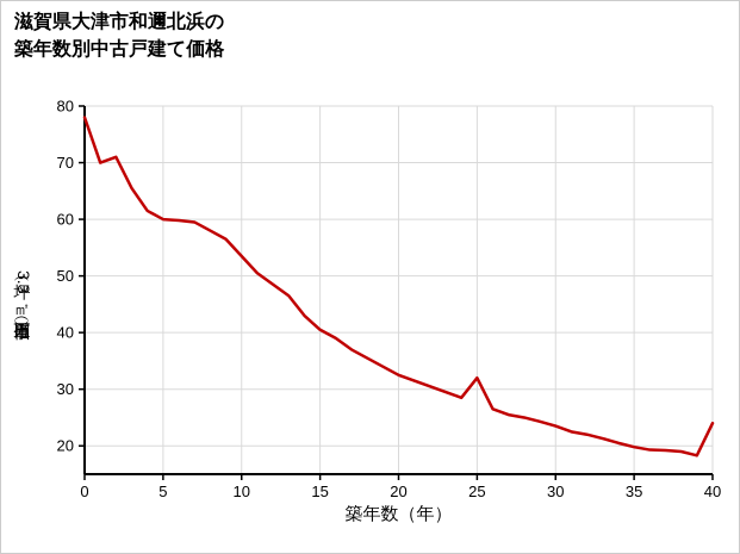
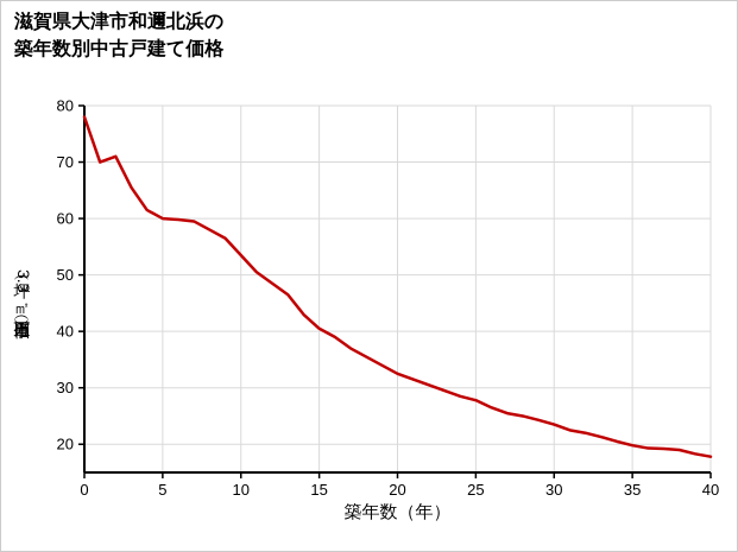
25: 32 -> 28
40: 24 -> 18
